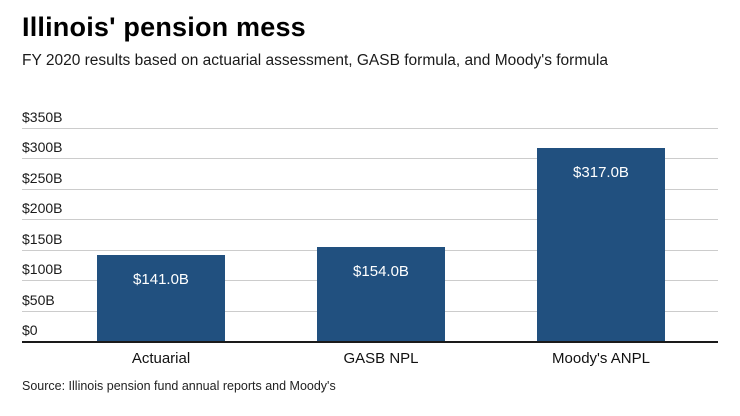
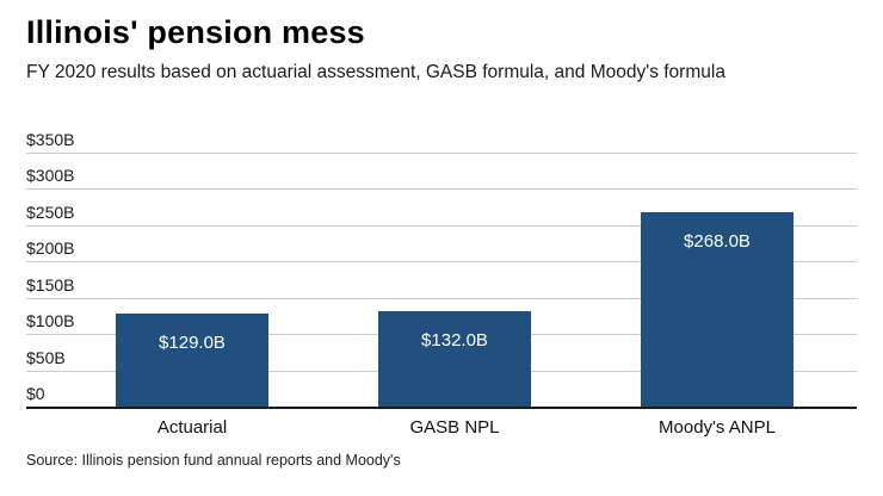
Actuarial: $141.0B -> $129.0B
GASB NPL: $154.0B -> $132.0B
Moody's ANPL: $317.0B -> $268.0B
